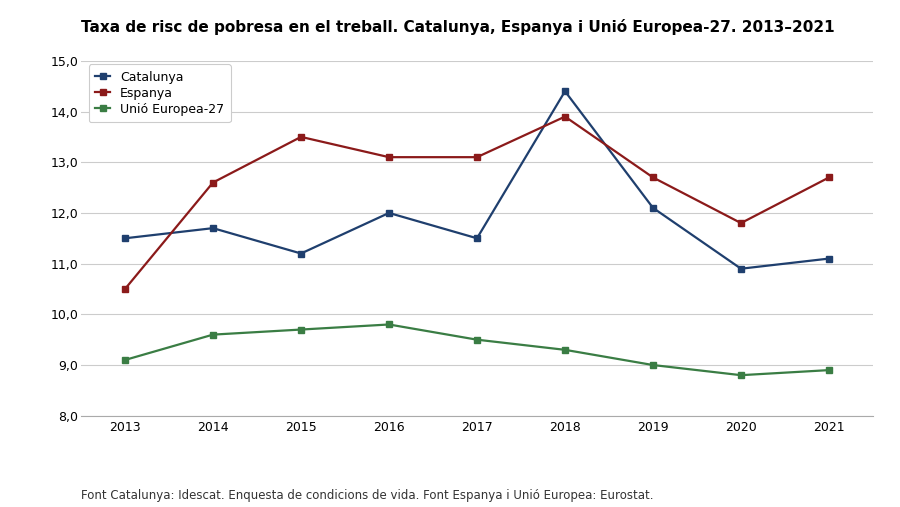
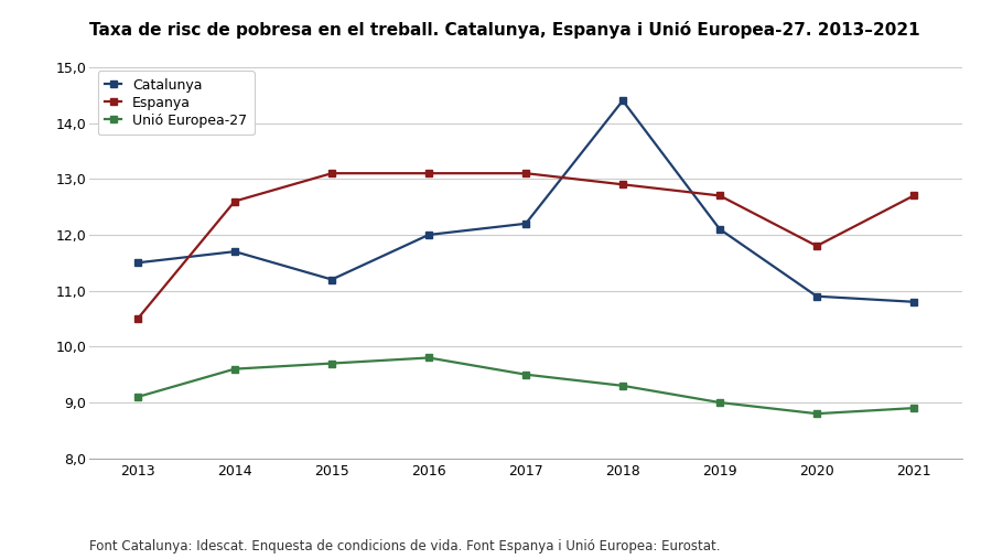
Espanya/2015: 13,5 -> 13,1
Catalunya/2017: 11,5 -> 12,2
Espanya/2018: 13,9 -> 12,9
Catalunya/2021: 11,1 -> 10,8
